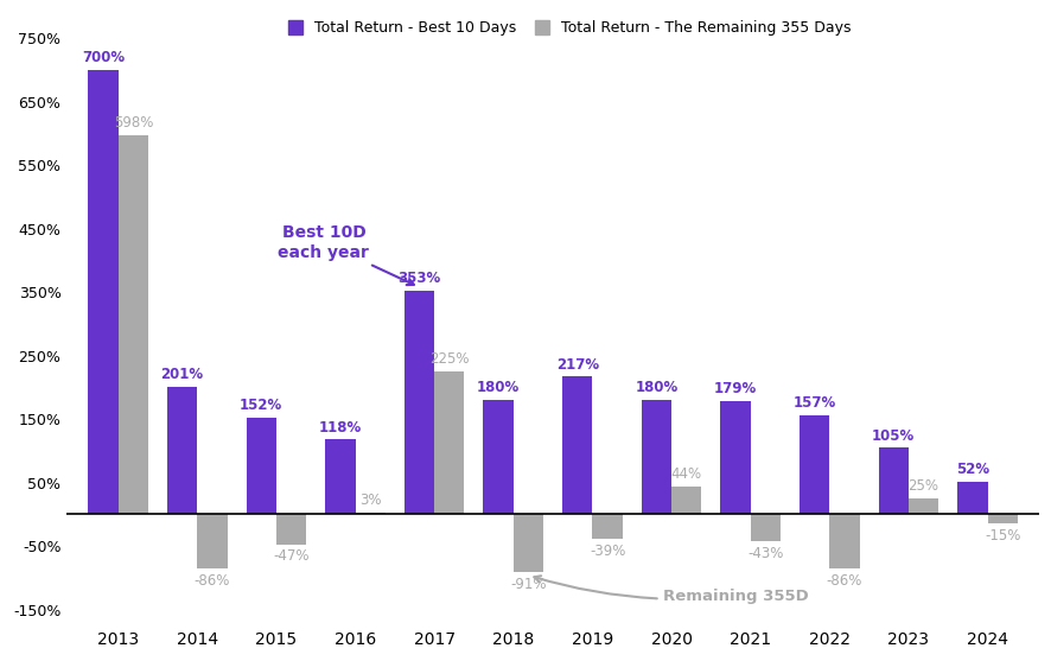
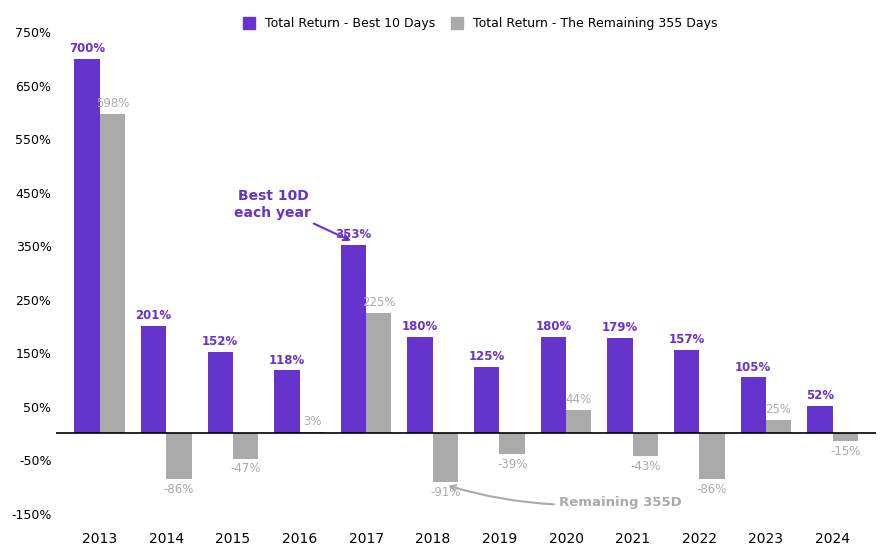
Total Return - Best 10 Days/2019: 217% -> 125%
